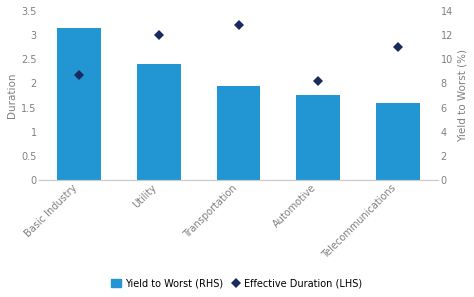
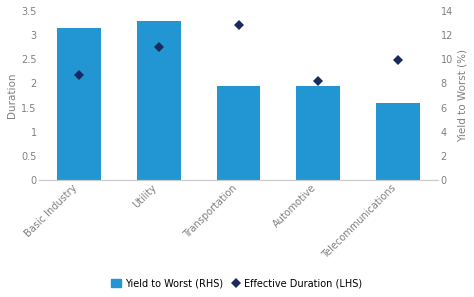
Yield to Worst (RHS)/Utility: 2.40 -> 3.30
Effective Duration (LHS)/Utility: 12.0 -> 11.0
Yield to Worst (RHS)/Automotive: 1.75 -> 1.95
Effective Duration (LHS)/Telecommunications: 11.0 -> 9.9
